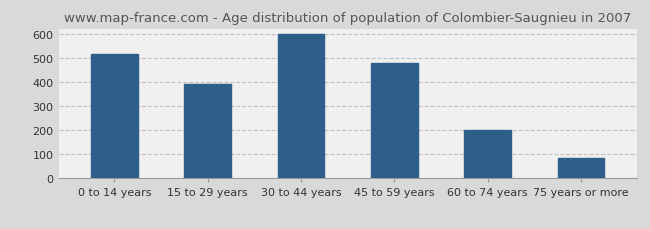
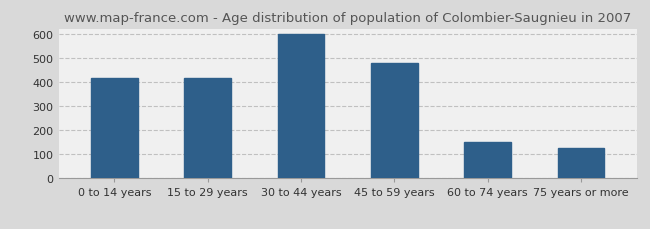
0 to 14 years: 516 -> 415
15 to 29 years: 392 -> 415
60 to 74 years: 200 -> 150
75 years or more: 84 -> 125
